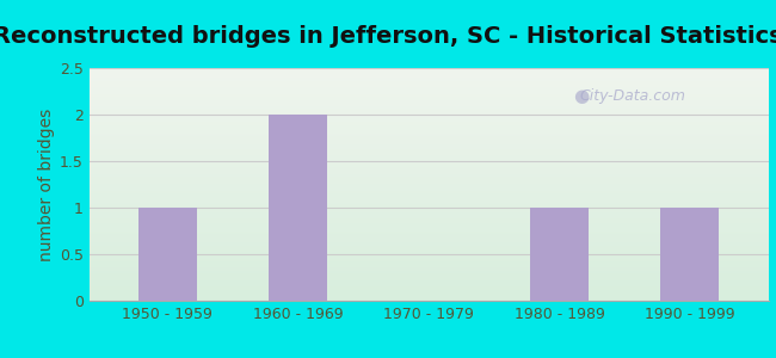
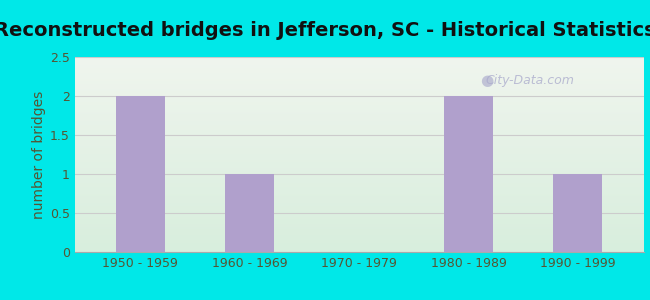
1950 - 1959: 1 -> 2
1960 - 1969: 2 -> 1
1980 - 1989: 1 -> 2
